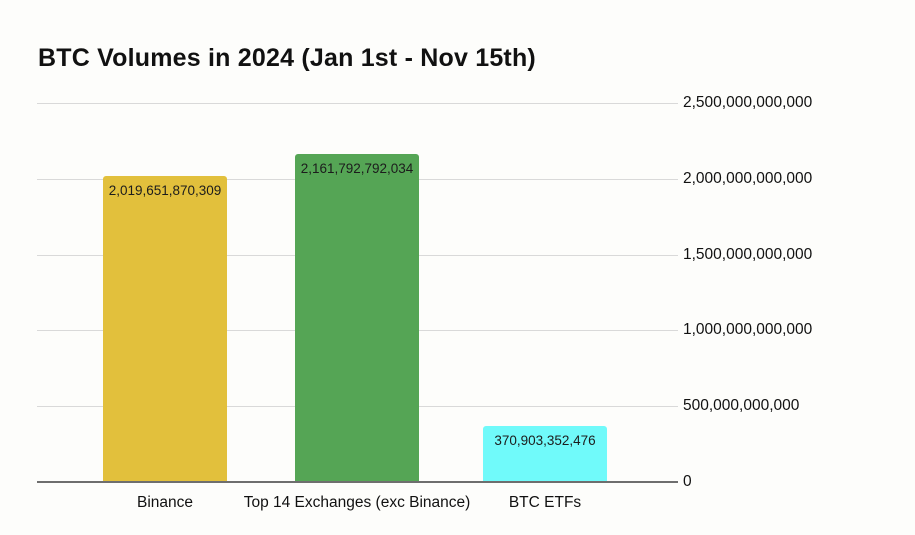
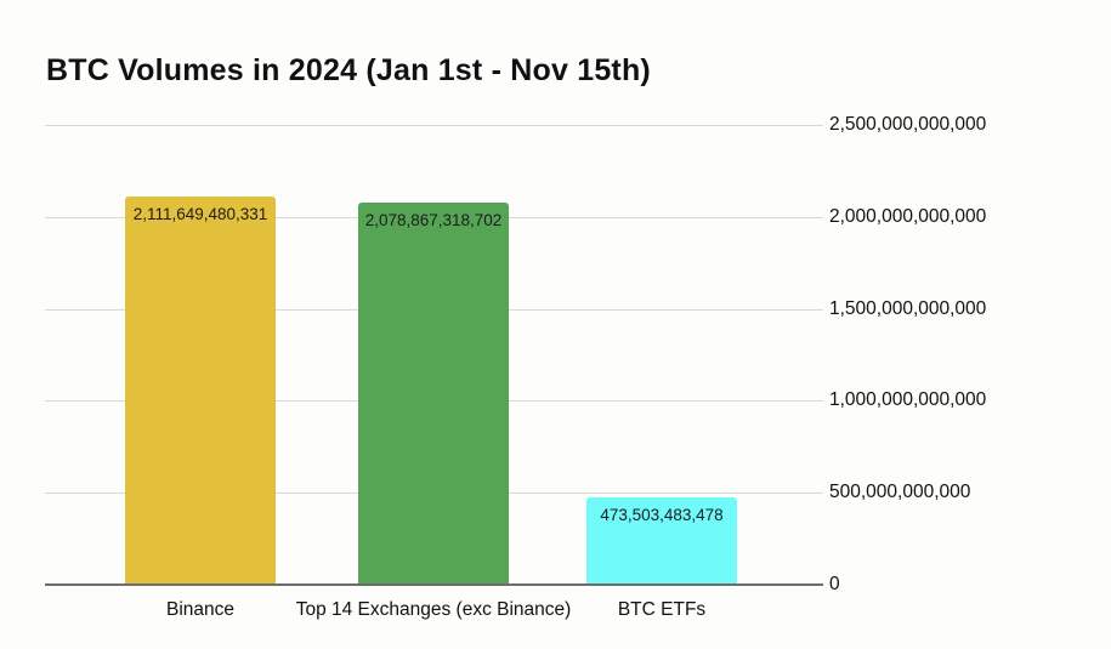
Binance: 2,019,651,870,309 -> 2,111,649,480,331
Top 14 Exchanges (exc Binance): 2,161,792,792,034 -> 2,078,867,318,702
BTC ETFs: 370,903,352,476 -> 473,503,483,478
